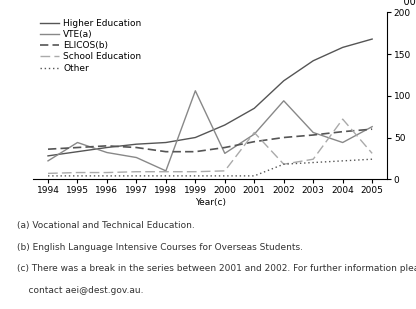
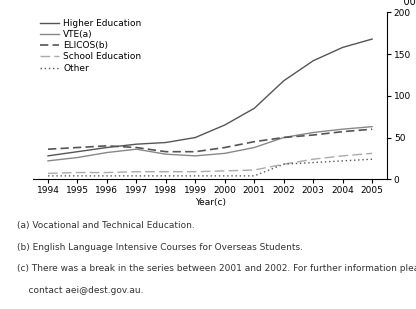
VTE(a)/1995: 44 -> 26
VTE(a)/1997: 26 -> 36
VTE(a)/1998: 10 -> 30
VTE(a)/1999: 106 -> 28
VTE(a)/2001: 54 -> 38
School Education/2001: 56 -> 11
VTE(a)/2002: 94 -> 50
VTE(a)/2004: 44 -> 60
School Education/2004: 72 -> 28
